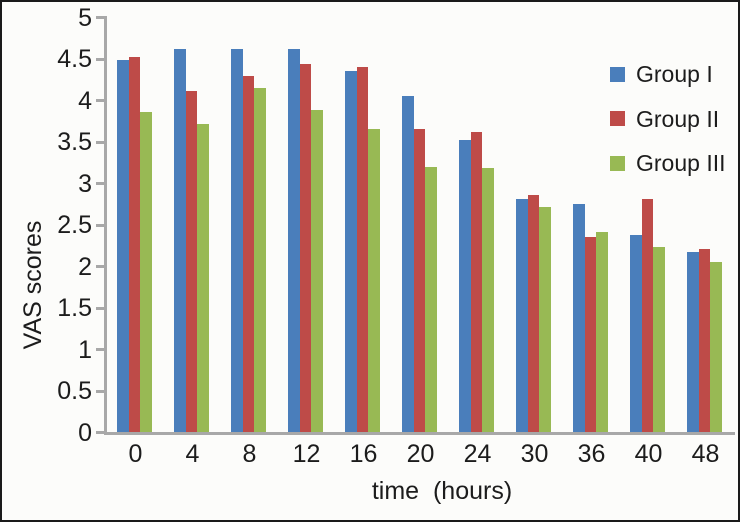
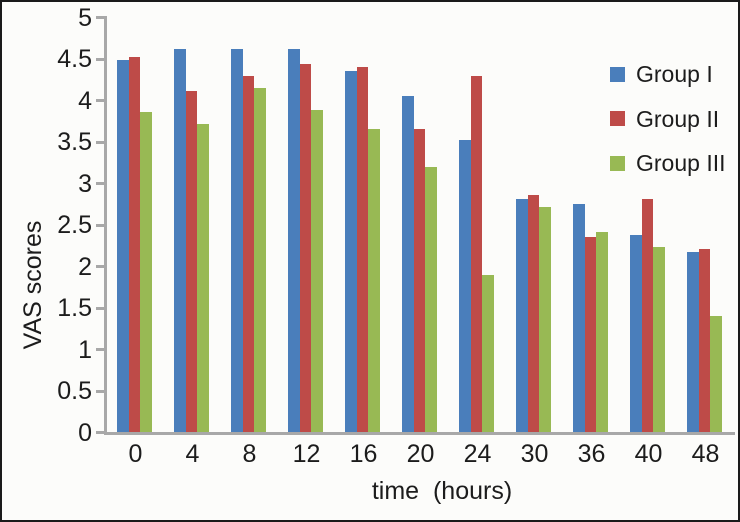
Group II/24: 3.6 -> 4.3
Group III/24: 3.2 -> 1.9
Group III/48: 2.0 -> 1.4
